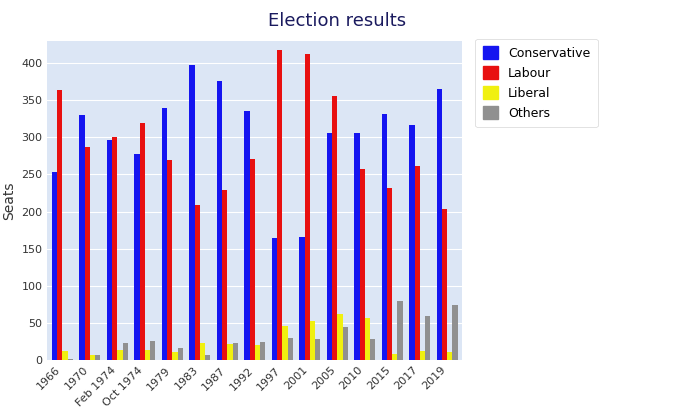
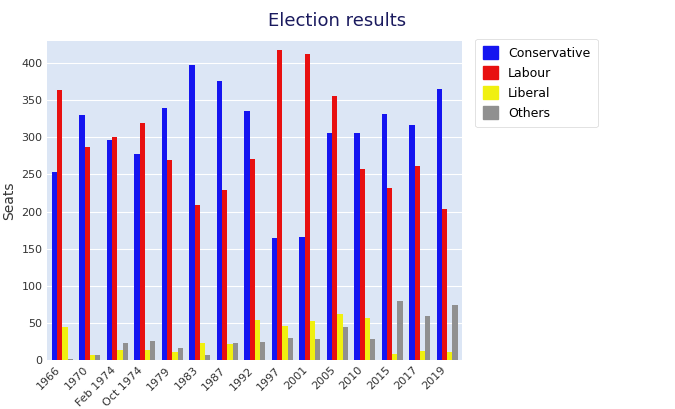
Liberal/1966: 12 -> 44
Liberal/1992: 20 -> 54
